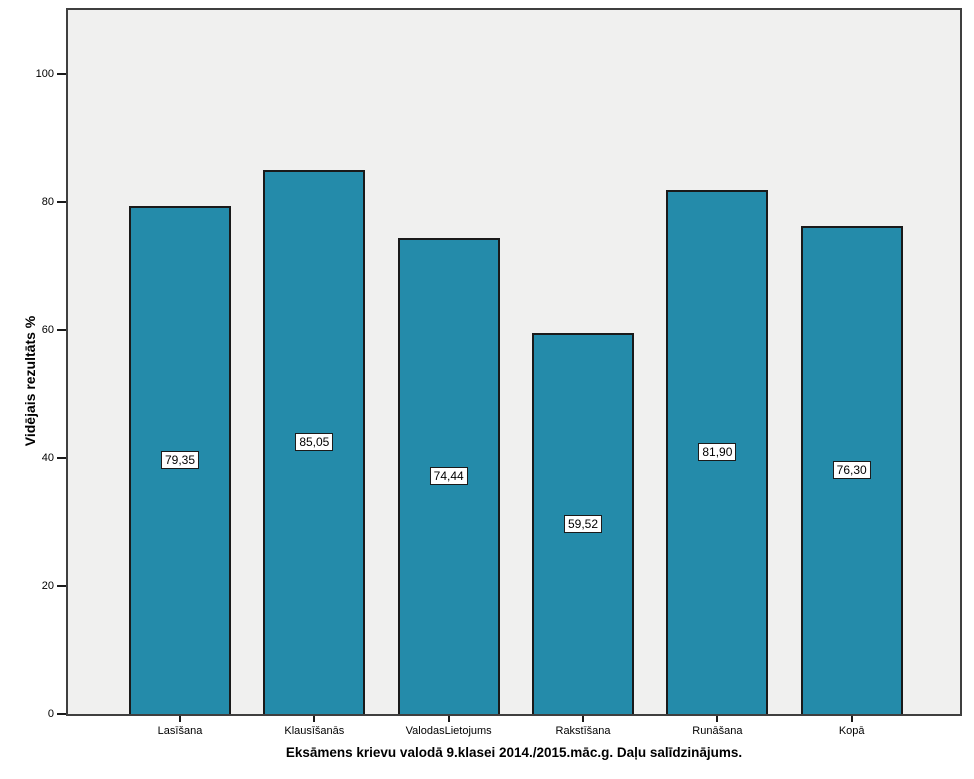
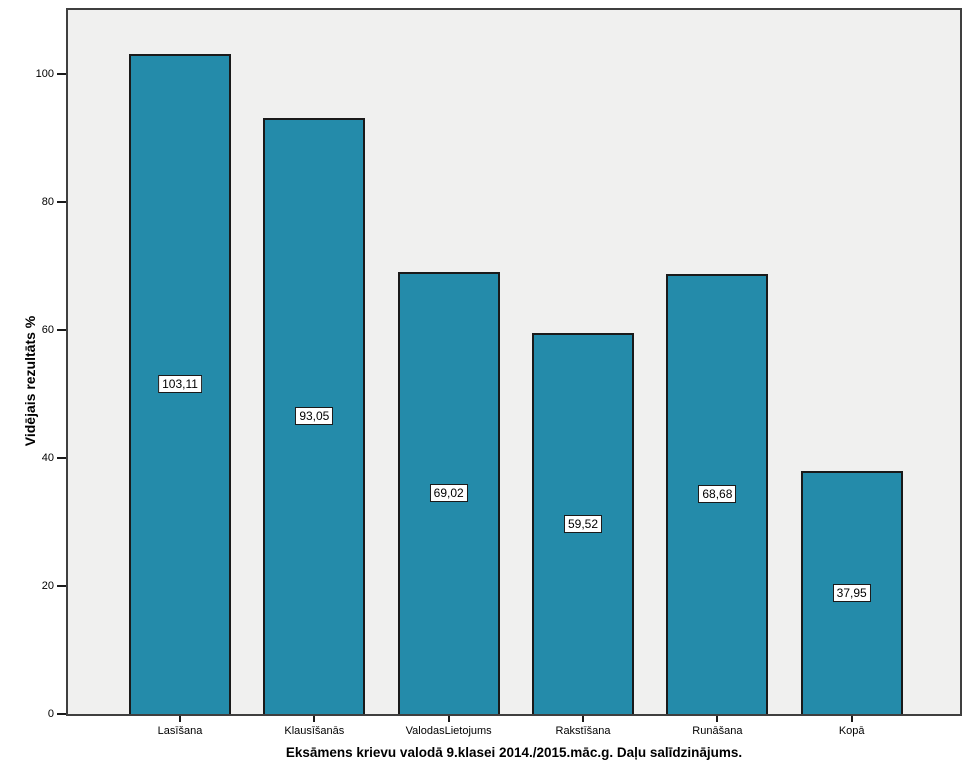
Lasīšana: 79,35 -> 103,11
Klausīšanās: 85,05 -> 93,05
ValodasLietojums: 74,44 -> 69,02
Runāšana: 81,90 -> 68,68
Kopā: 76,30 -> 37,95
